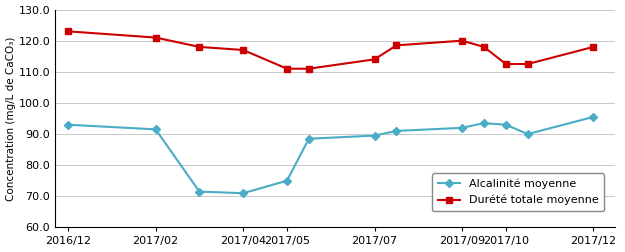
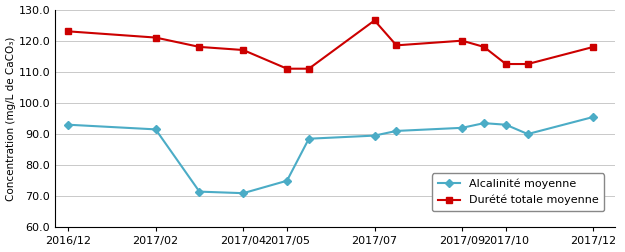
Durété totale moyenne/2017/07: 114.0 -> 126.5
